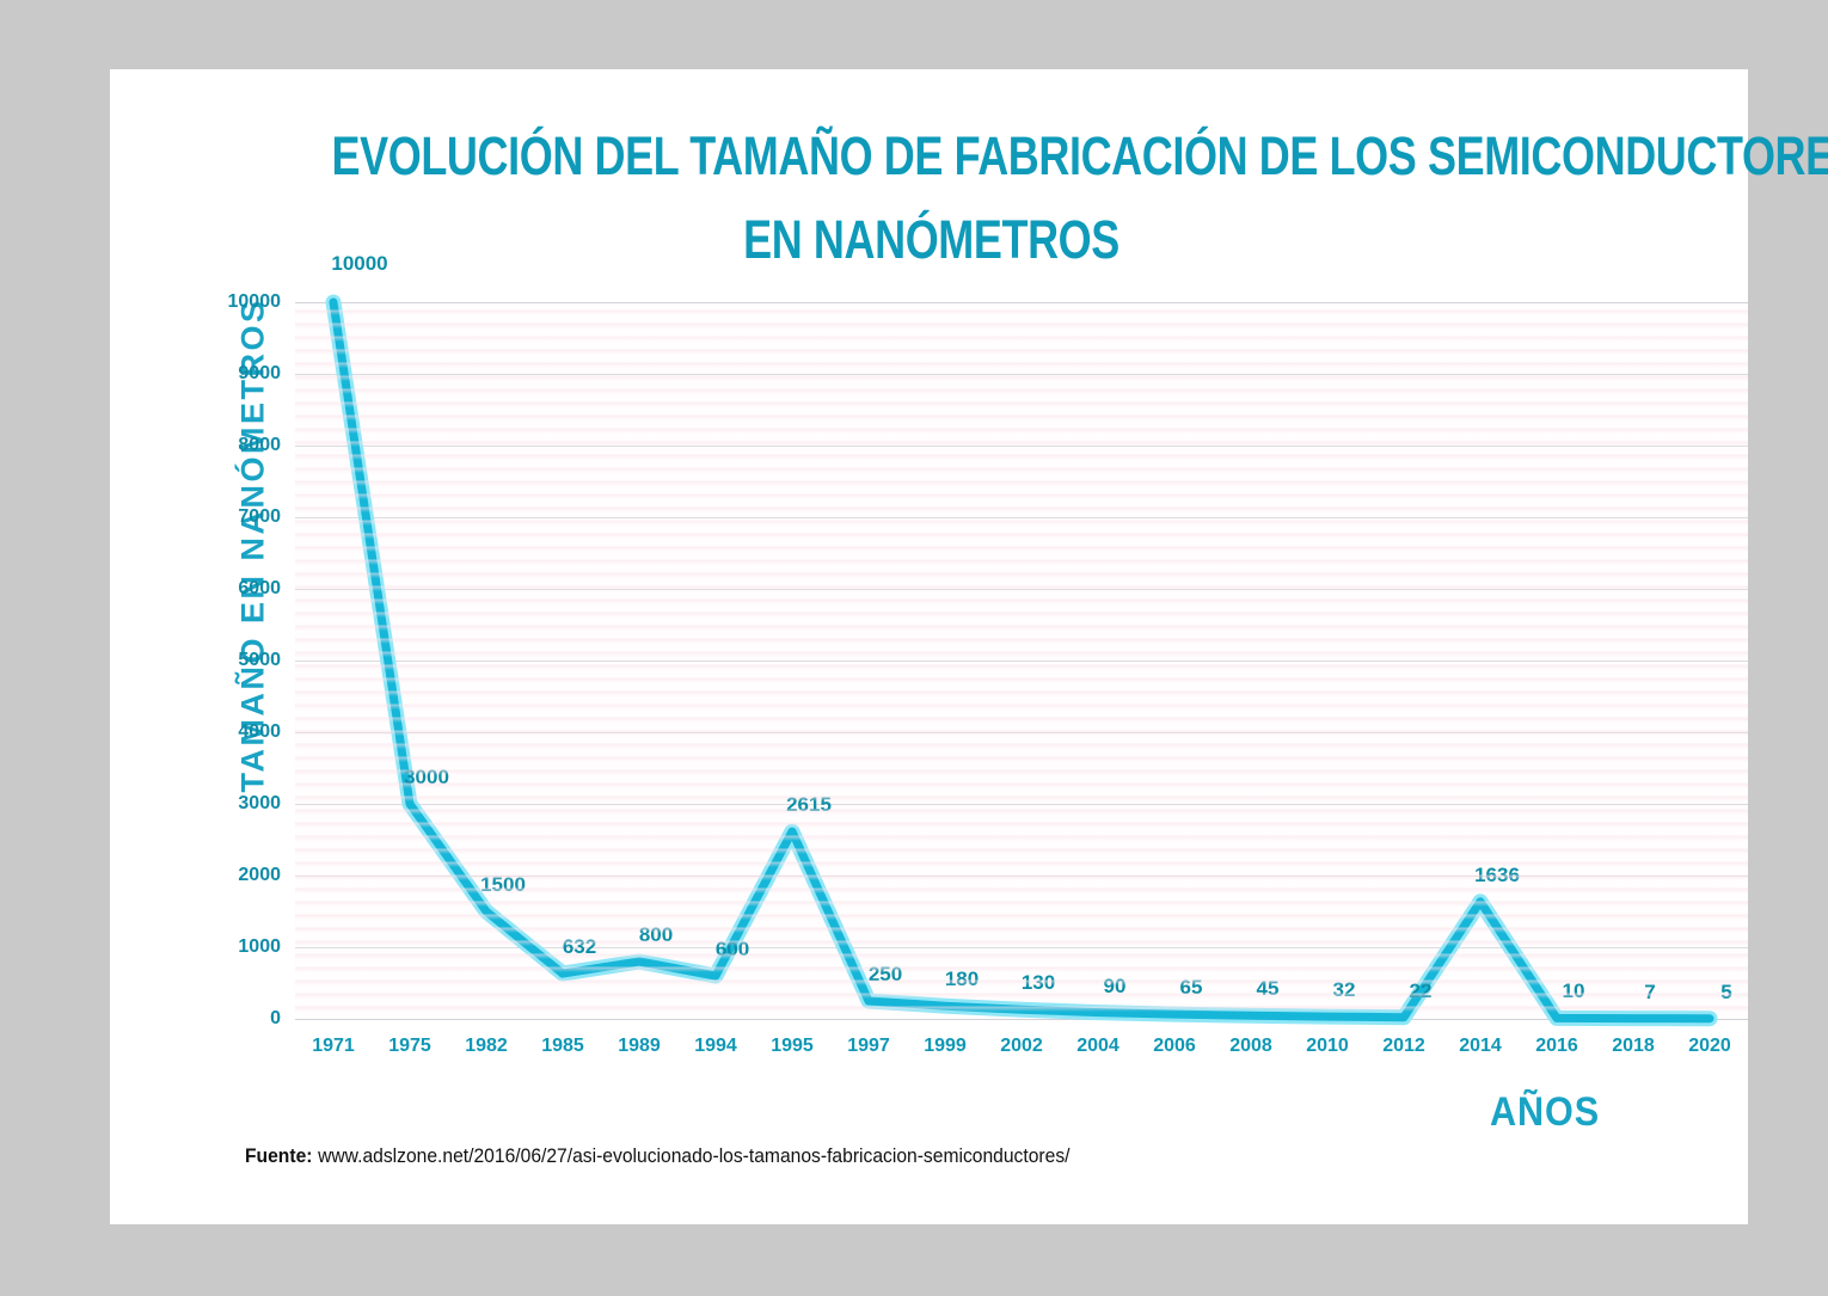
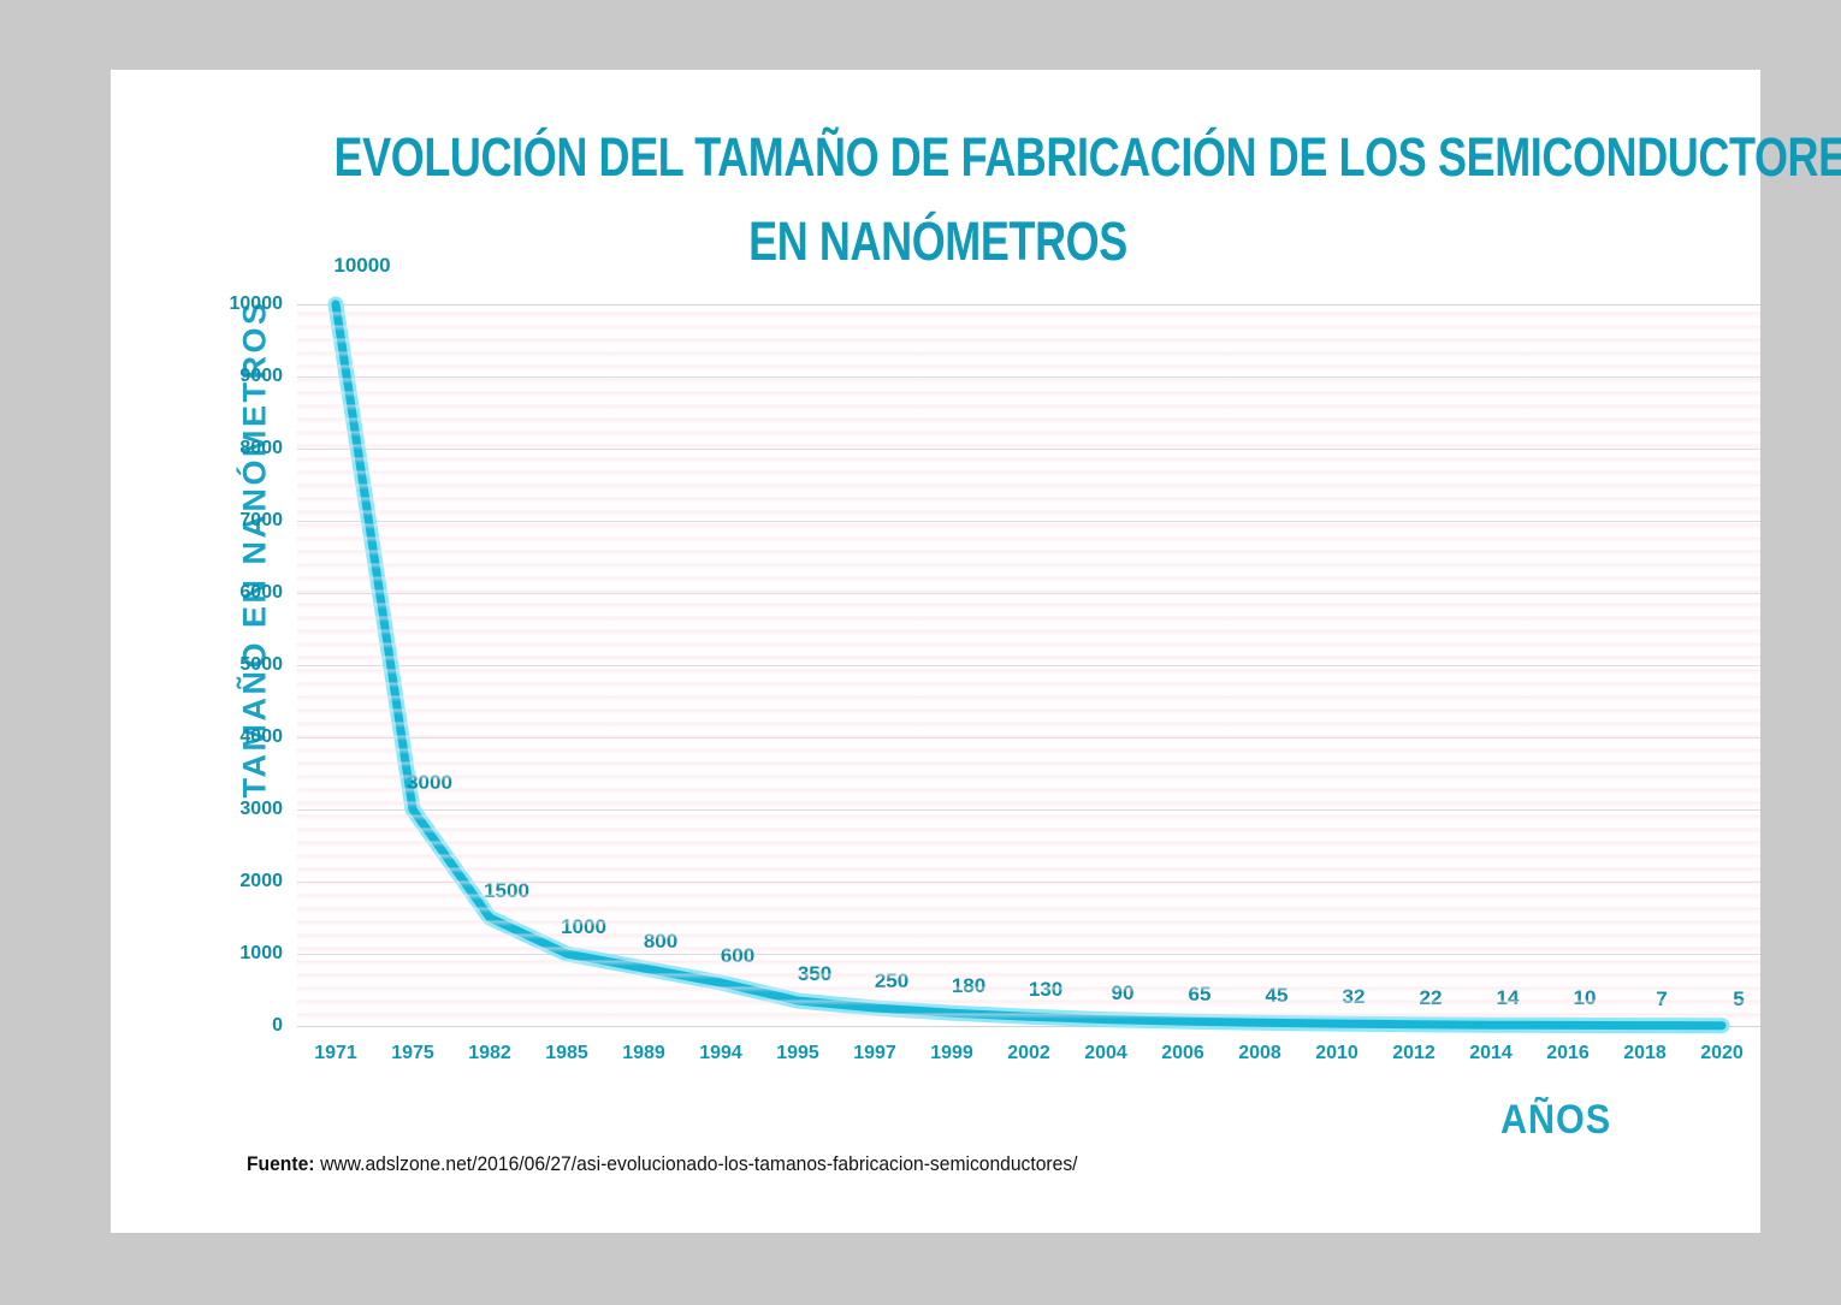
1985: 632 -> 1000
1995: 2615 -> 350
2014: 1636 -> 14
